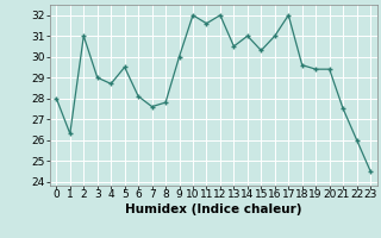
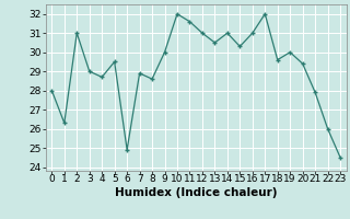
6: 28.1 -> 24.9
7: 27.6 -> 28.9
8: 27.8 -> 28.6
12: 32.0 -> 31.0
19: 29.4 -> 30.0
21: 27.5 -> 27.9
